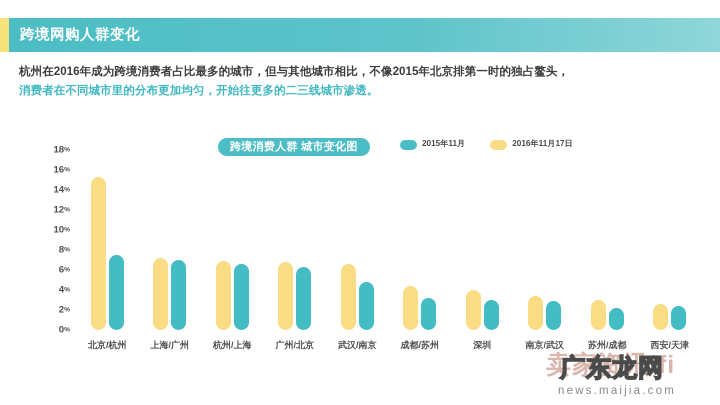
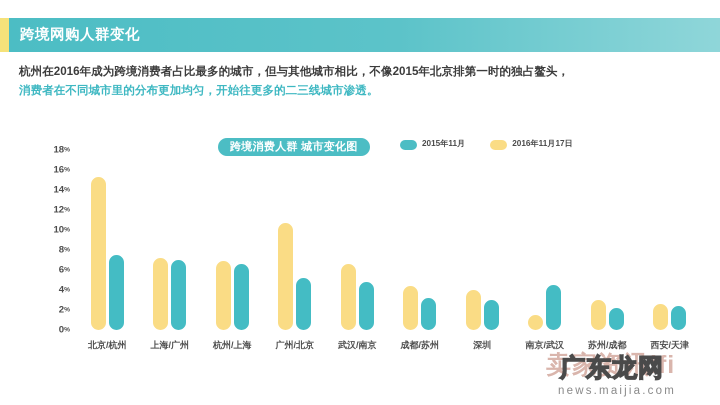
2016年11月17日/广州/北京: 6.8 -> 10.7
2015年11月/广州/北京: 6.3 -> 5.2
2016年11月17日/南京/武汉: 3.4 -> 1.5
2015年11月/南京/武汉: 2.9 -> 4.5
